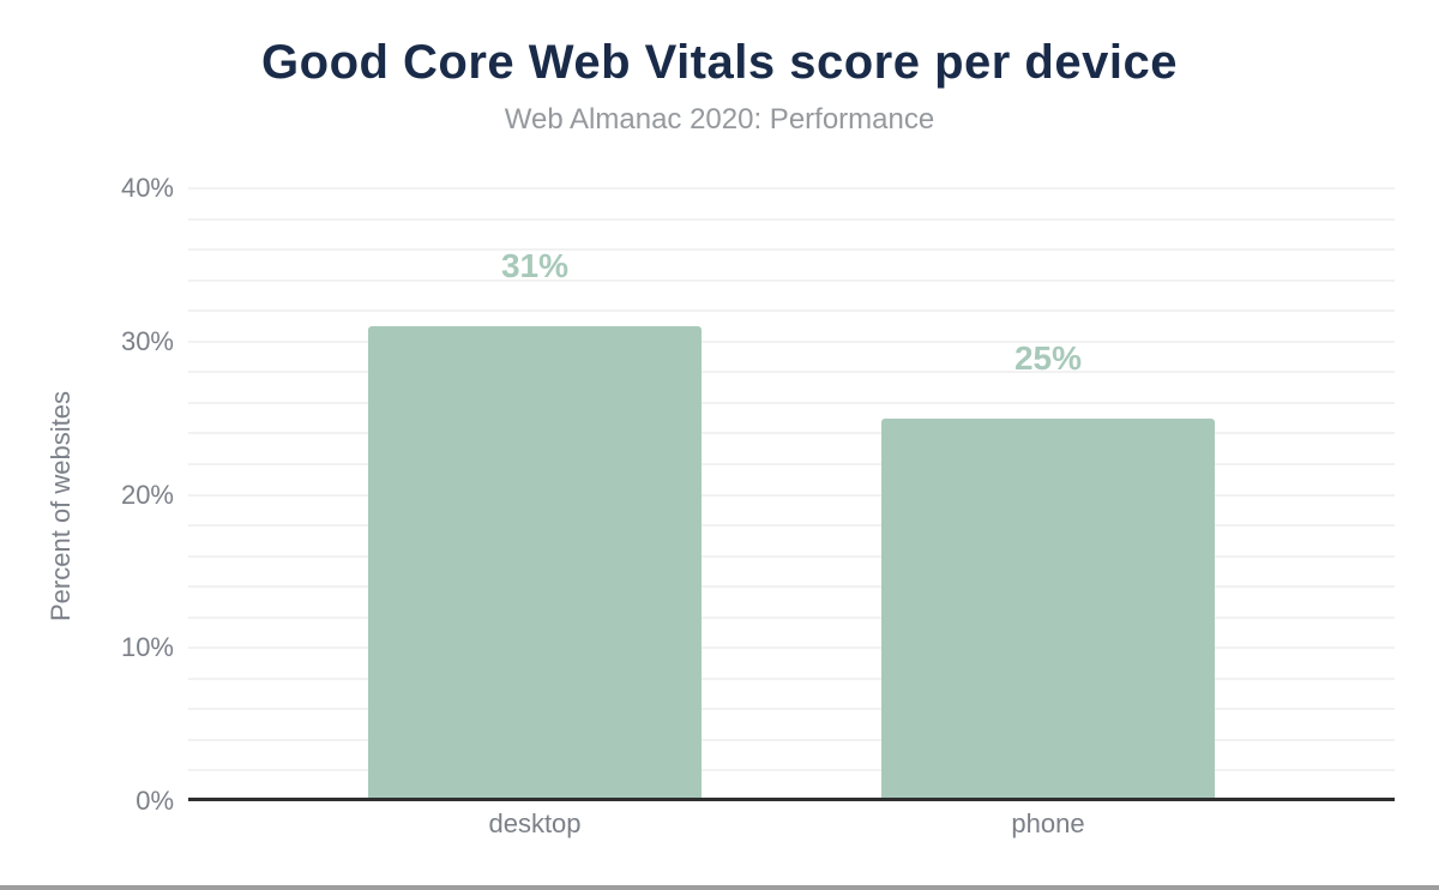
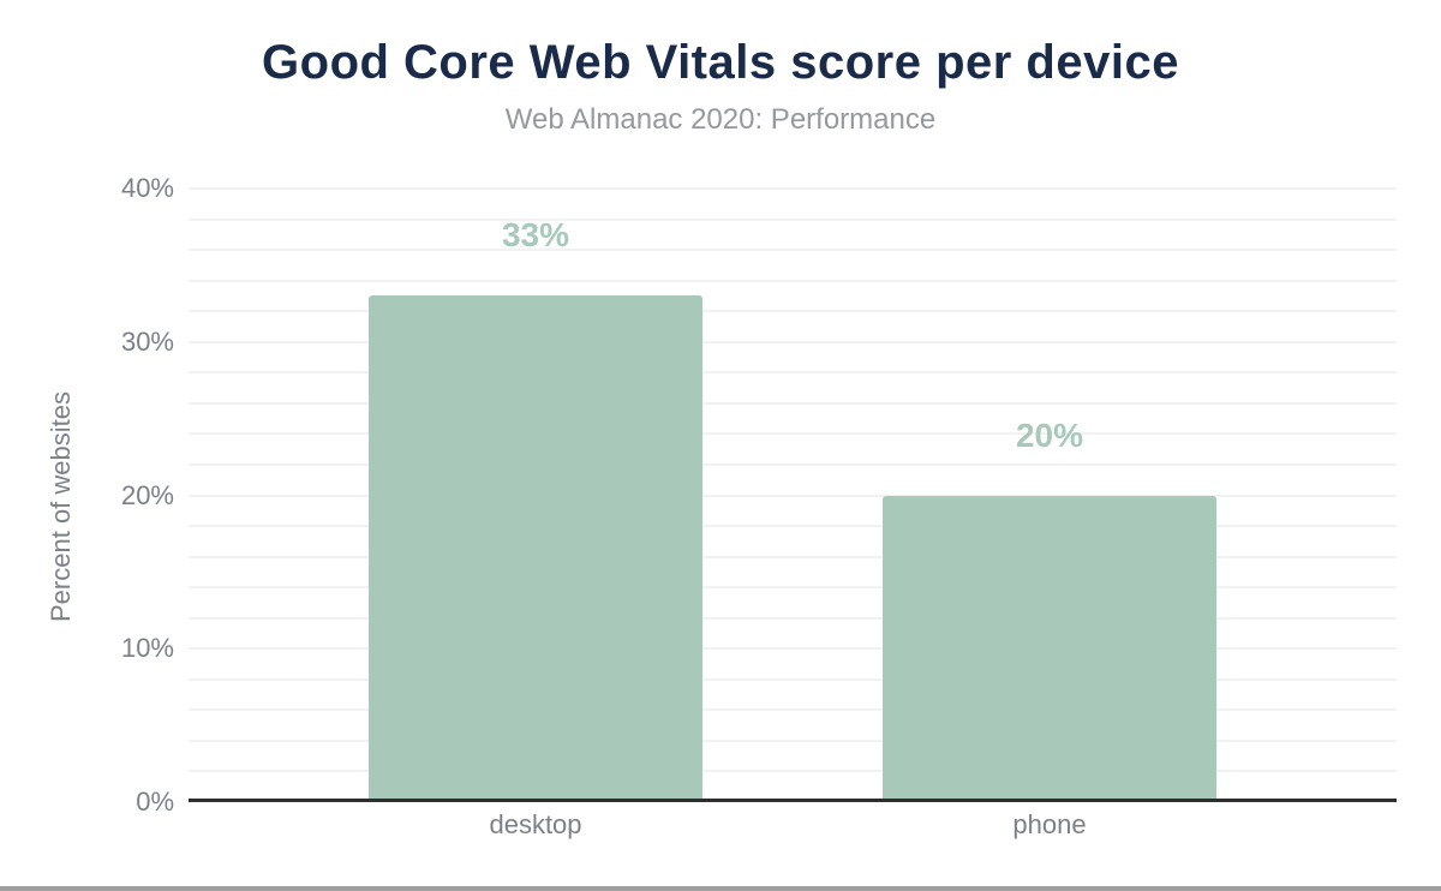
desktop: 31% -> 33%
phone: 25% -> 20%
